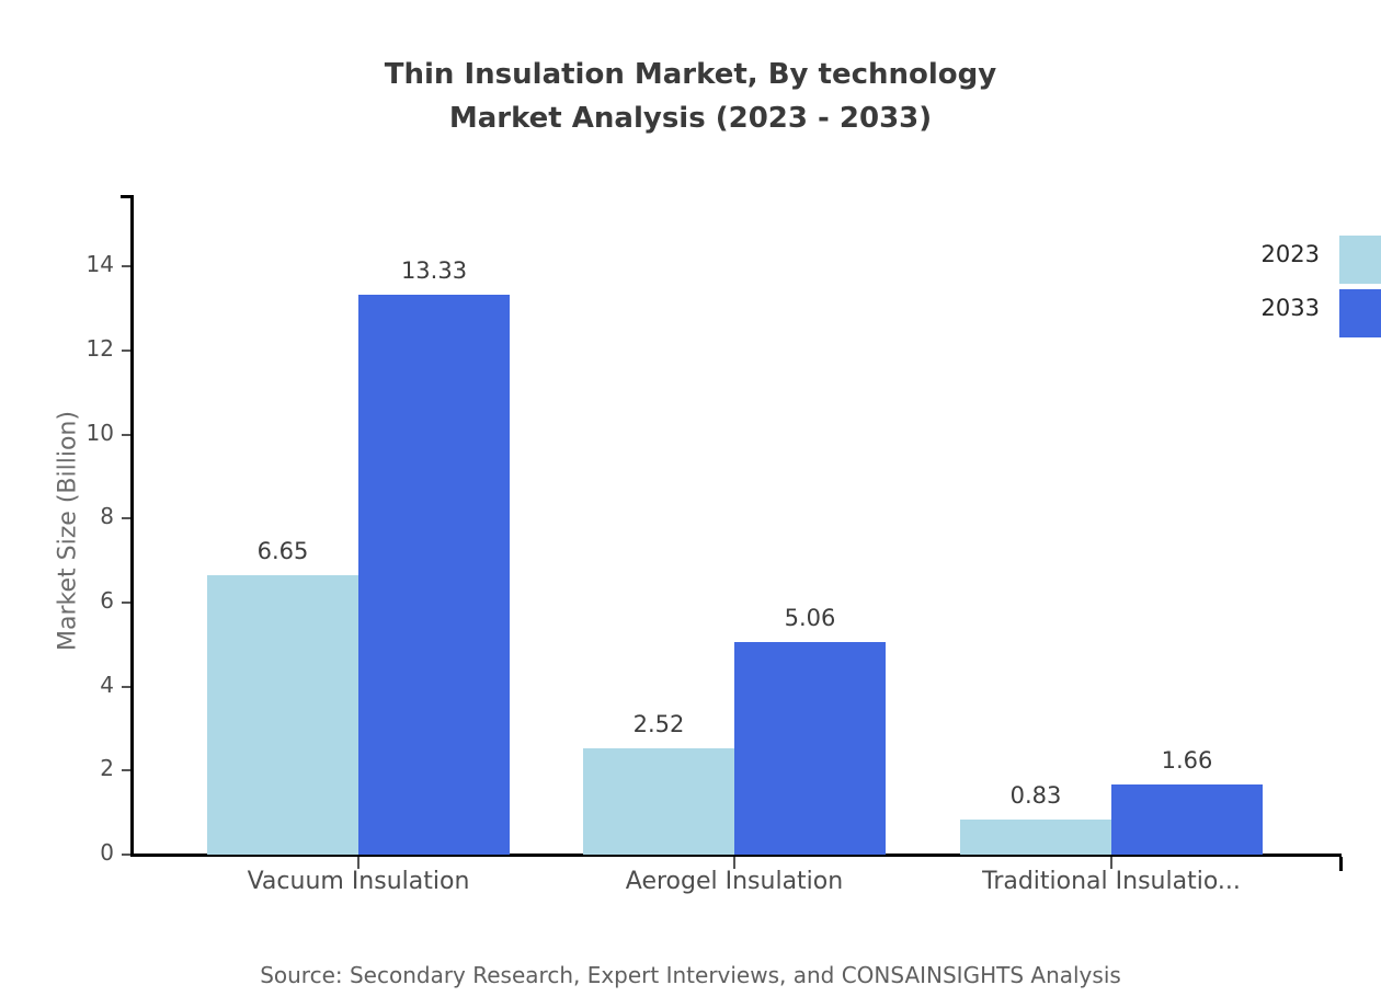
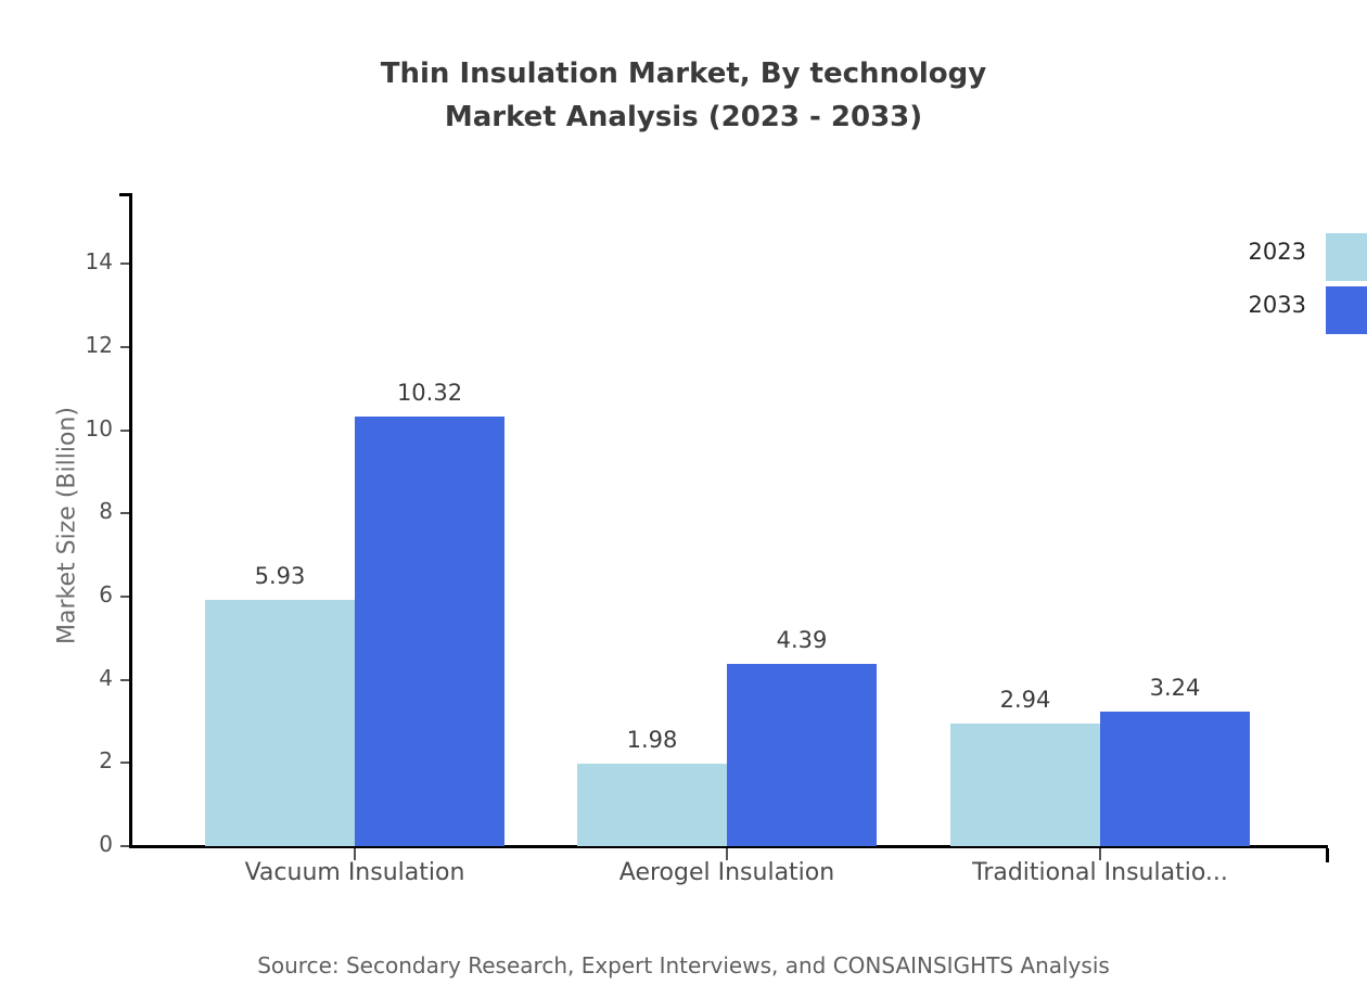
2023/Vacuum Insulation: 6.65 -> 5.93
2033/Vacuum Insulation: 13.33 -> 10.32
2023/Aerogel Insulation: 2.52 -> 1.98
2033/Aerogel Insulation: 5.06 -> 4.39
2023/Traditional Insulatio...: 0.83 -> 2.94
2033/Traditional Insulatio...: 1.66 -> 3.24
